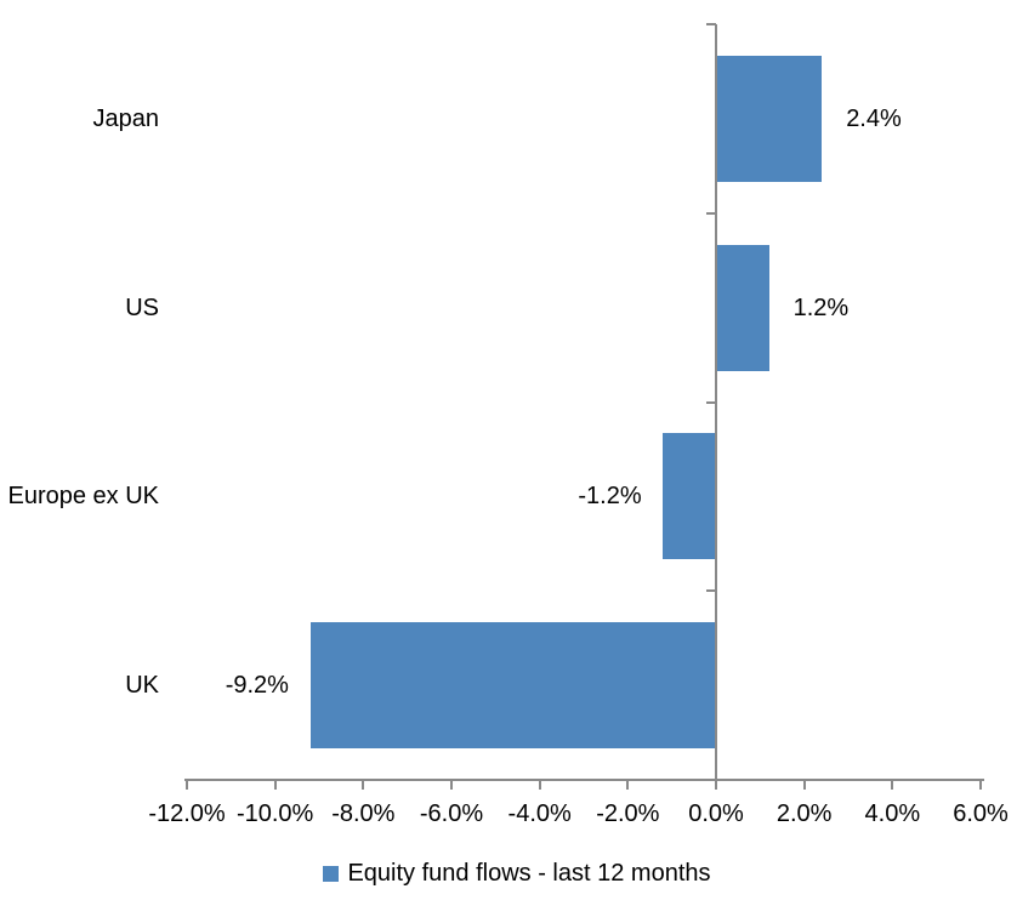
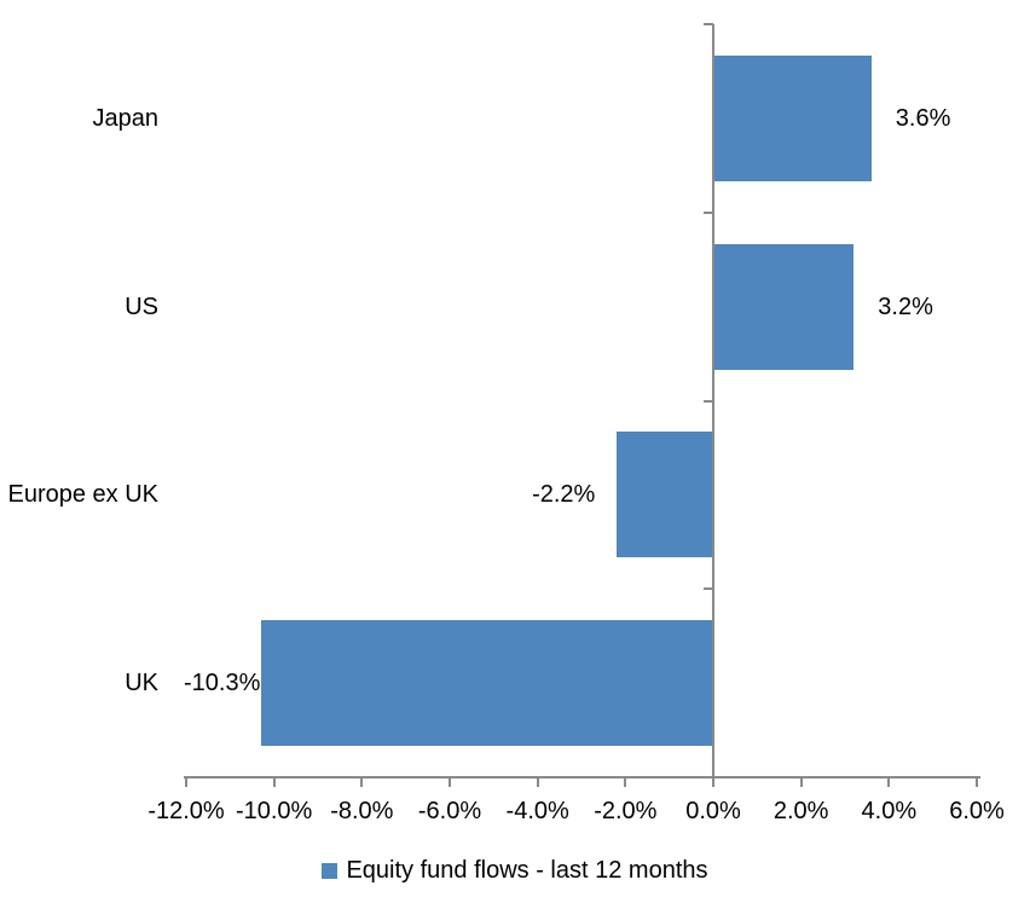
Japan: 2.4% -> 3.6%
US: 1.2% -> 3.2%
Europe ex UK: -1.2% -> -2.2%
UK: -9.2% -> -10.3%
